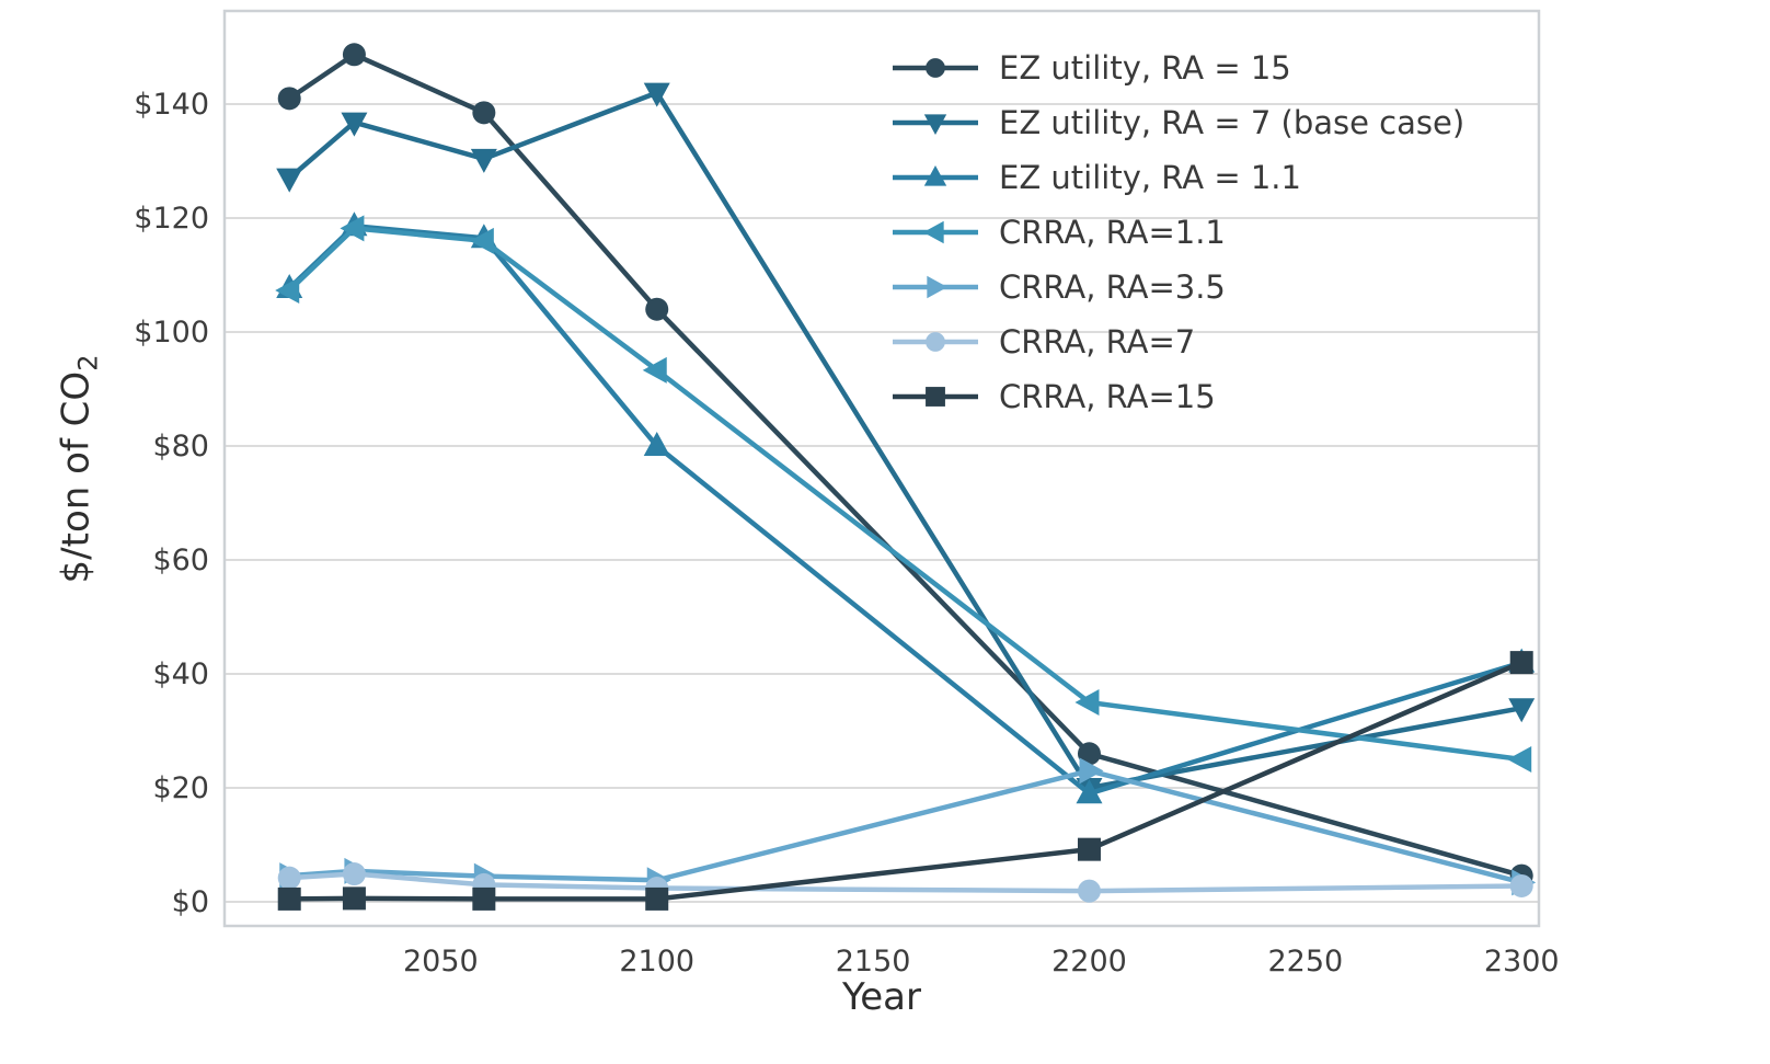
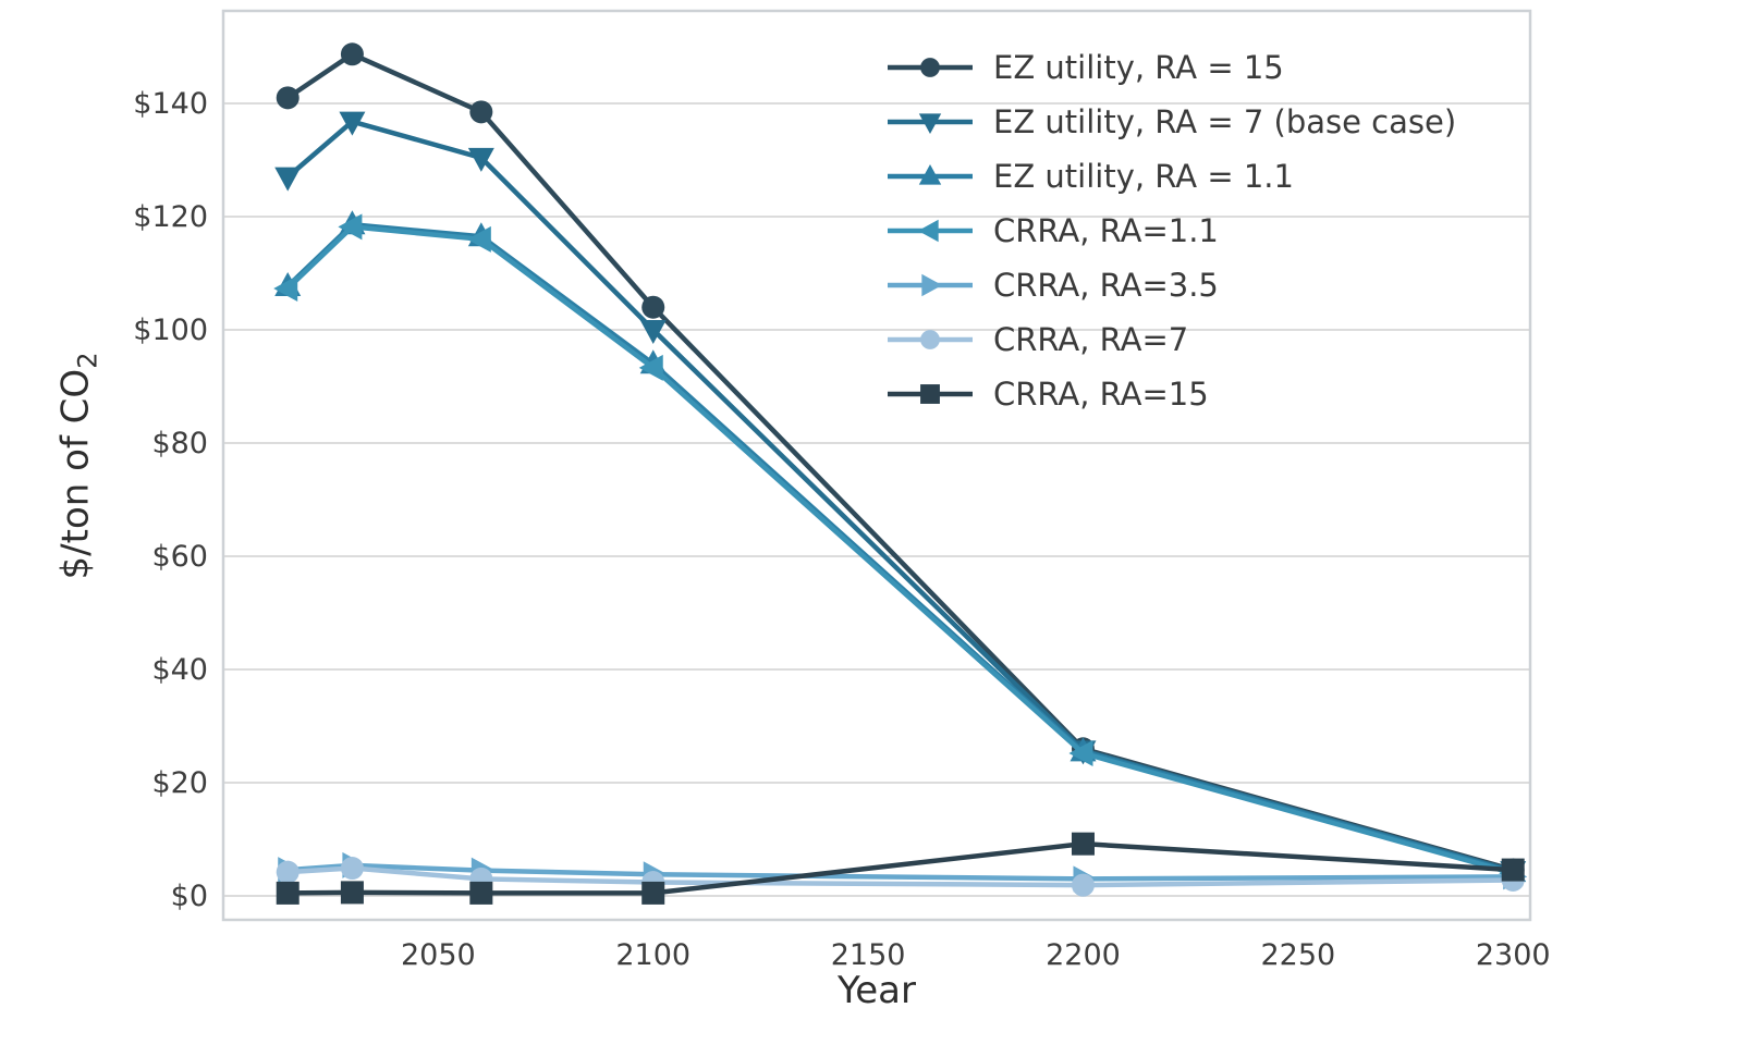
EZ utility, RA = 7 (base case)/2100: $142 -> $100
EZ utility, RA = 1.1/2100: $80 -> $94
EZ utility, RA = 7 (base case)/2200: $20 -> $26
EZ utility, RA = 1.1/2200: $19 -> $26
CRRA, RA=1.1/2200: $35 -> $25
CRRA, RA=3.5/2200: $23 -> $3
EZ utility, RA = 7 (base case)/2300: $34 -> $4
EZ utility, RA = 1.1/2300: $42 -> $4
CRRA, RA=1.1/2300: $25 -> $4
CRRA, RA=15/2300: $42 -> $5
